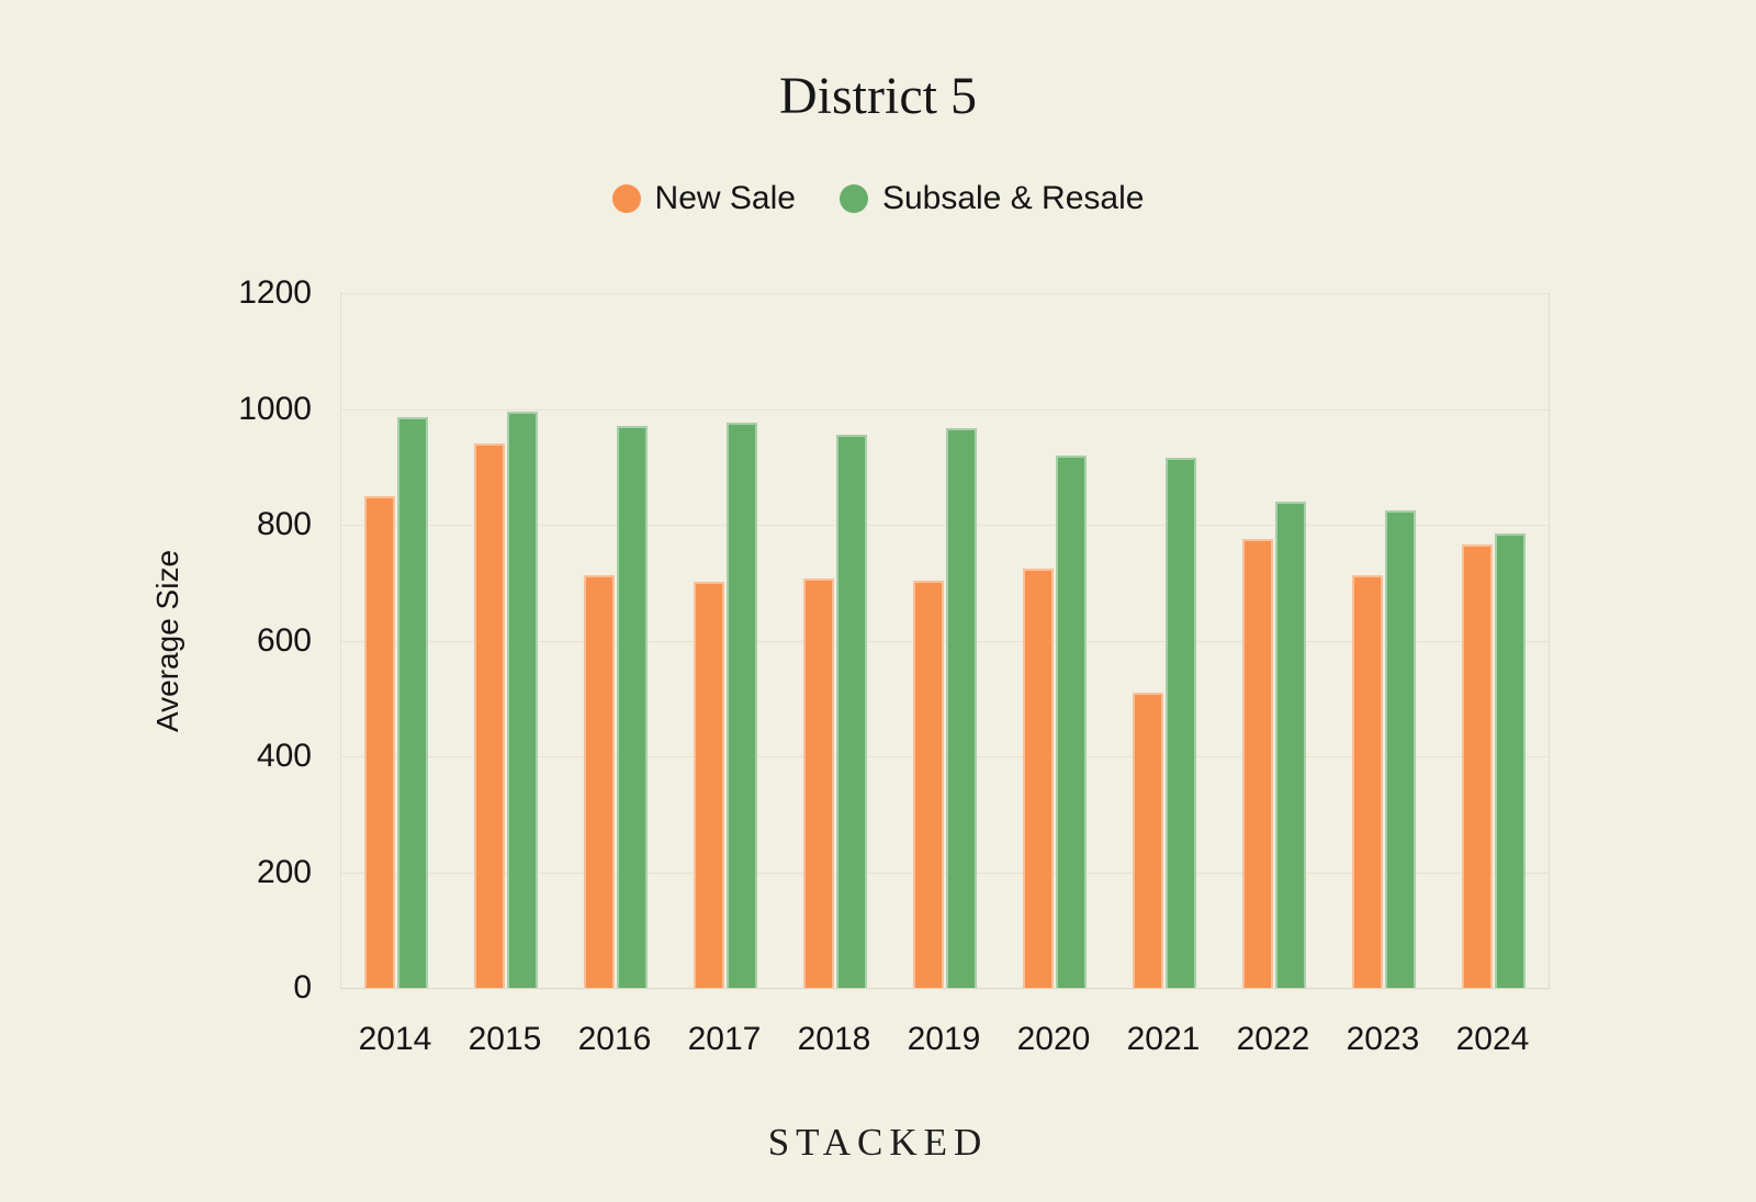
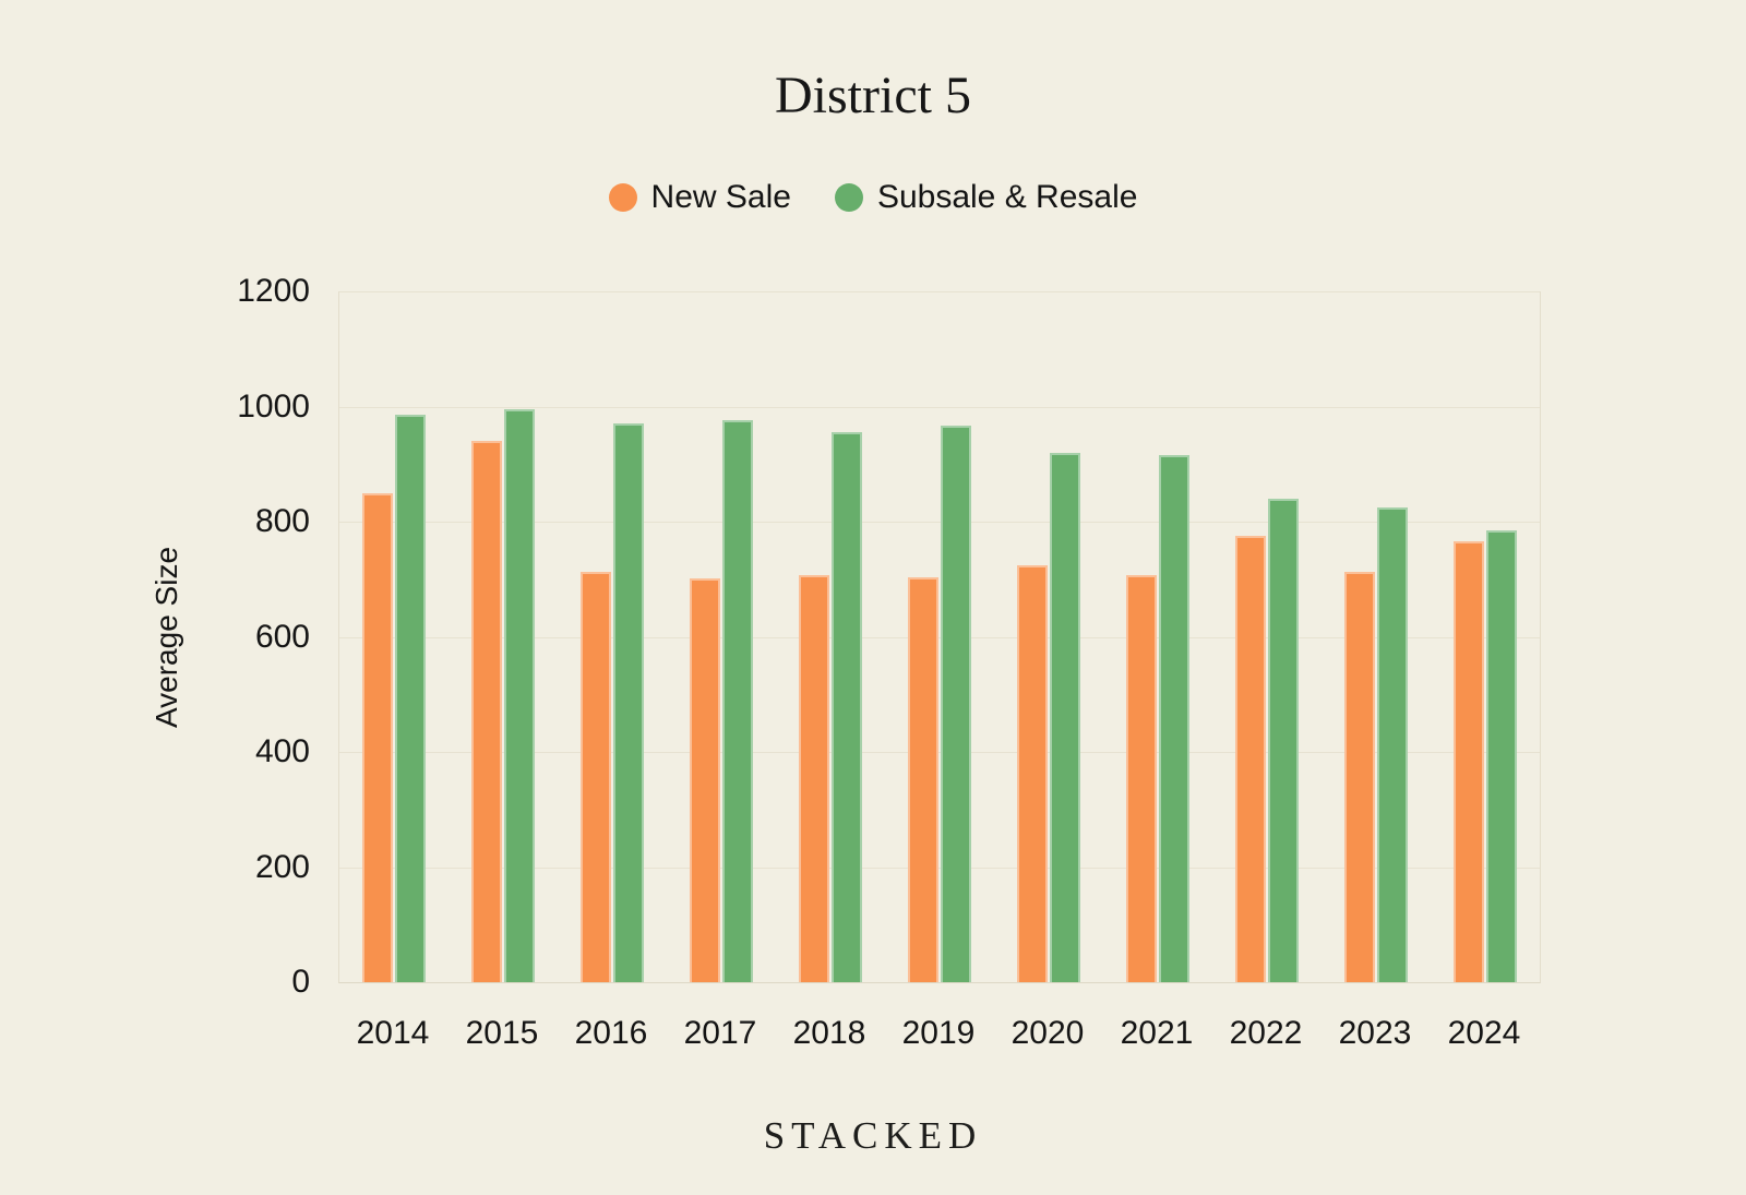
New Sale/2021: 510 -> 710
